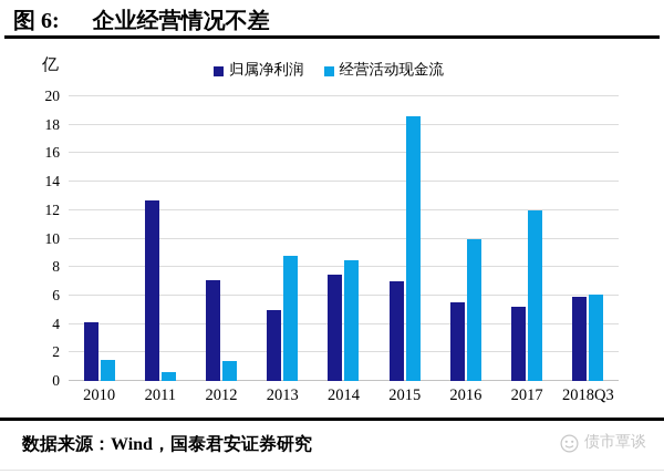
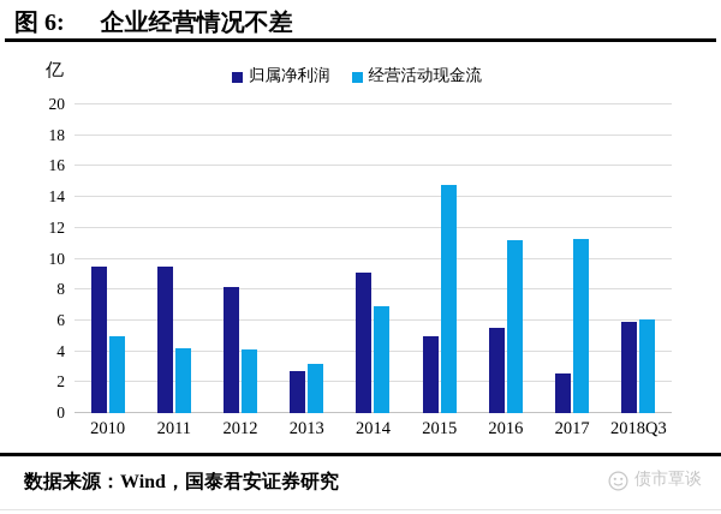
归属净利润/2010: 4.1 -> 9.5
经营活动现金流/2010: 1.5 -> 5.0
归属净利润/2011: 12.7 -> 9.5
经营活动现金流/2011: 0.6 -> 4.2
归属净利润/2012: 7.1 -> 8.2
经营活动现金流/2012: 1.4 -> 4.1
归属净利润/2013: 5.0 -> 2.7
经营活动现金流/2013: 8.8 -> 3.2
归属净利润/2014: 7.5 -> 9.1
经营活动现金流/2014: 8.5 -> 6.9
归属净利润/2015: 7.0 -> 5.0
经营活动现金流/2015: 18.6 -> 14.8
经营活动现金流/2016: 10.0 -> 11.2
归属净利润/2017: 5.2 -> 2.6
经营活动现金流/2017: 12.0 -> 11.3
